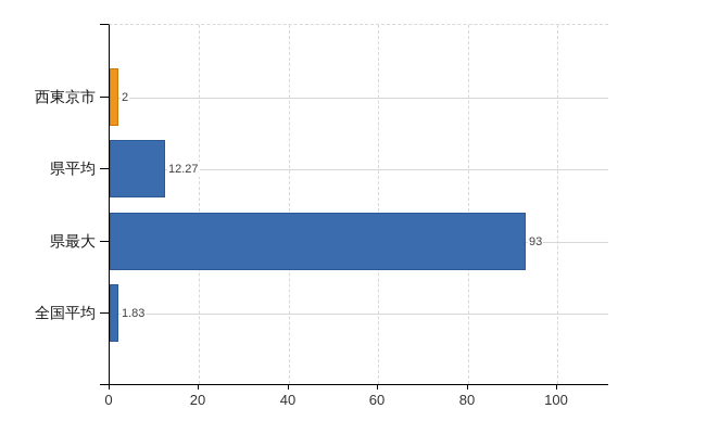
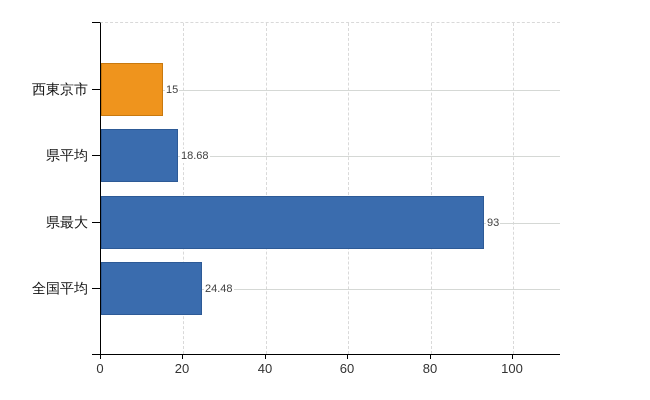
西東京市: 2 -> 15
県平均: 12.27 -> 18.68
全国平均: 1.83 -> 24.48
